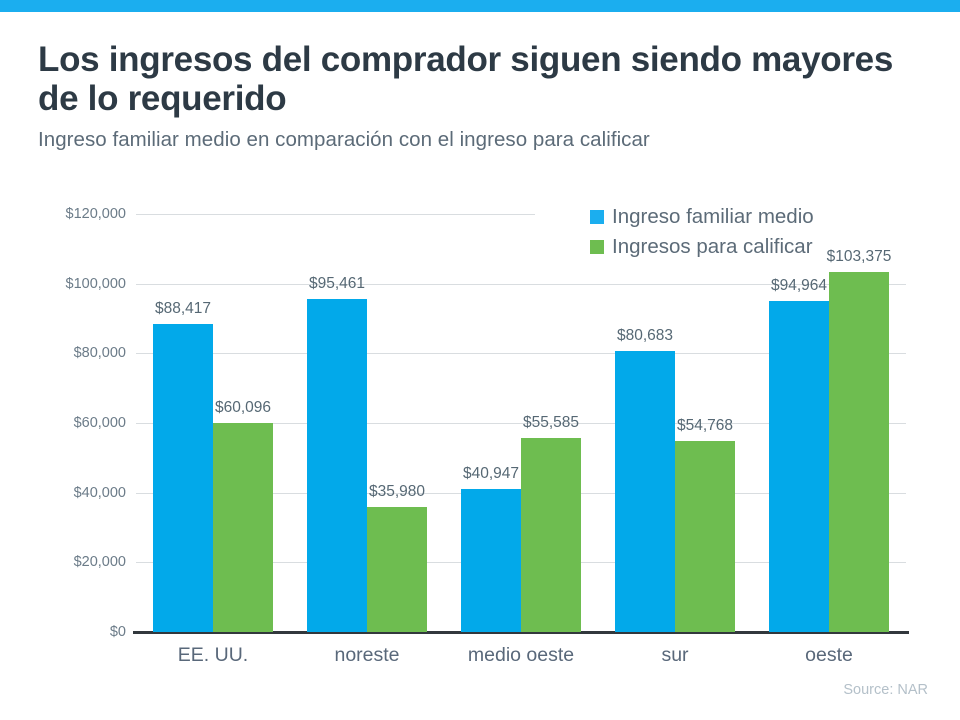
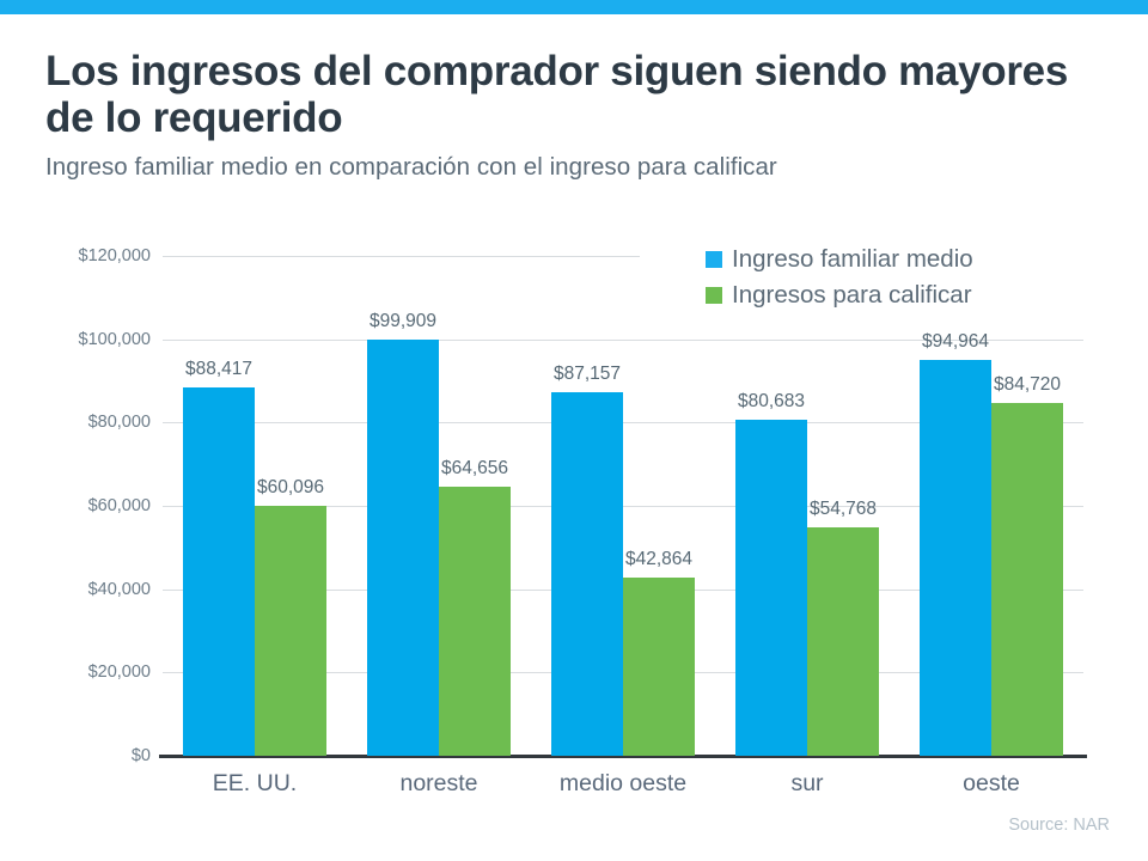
Ingreso familiar medio/noreste: $95,461 -> $99,909
Ingresos para calificar/noreste: $35,980 -> $64,656
Ingreso familiar medio/medio oeste: $40,947 -> $87,157
Ingresos para calificar/medio oeste: $55,585 -> $42,864
Ingresos para calificar/oeste: $103,375 -> $84,720
